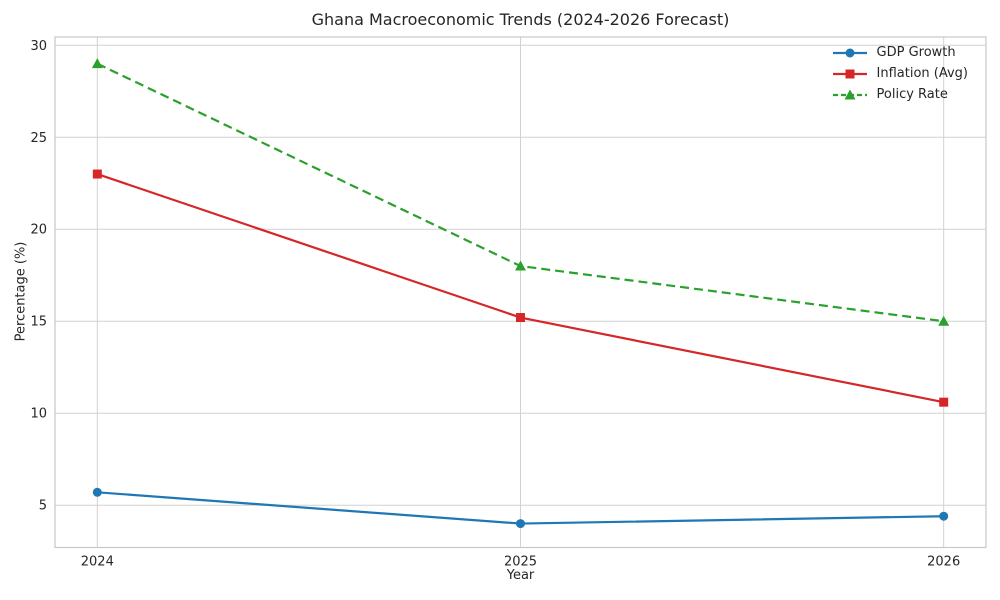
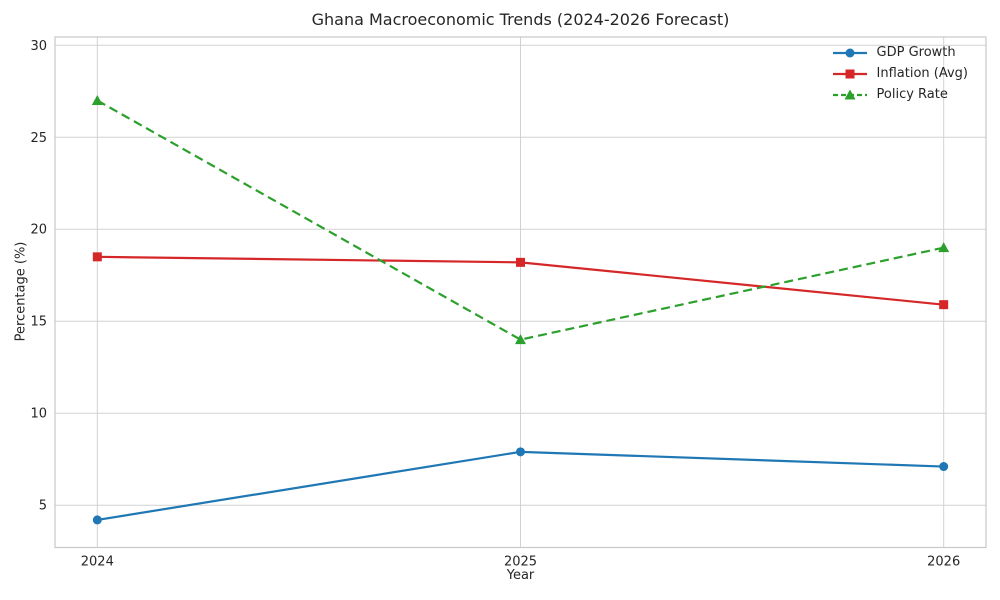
GDP Growth/2024: 5.7 -> 4.2
Inflation (Avg)/2024: 23.0 -> 18.5
Policy Rate/2024: 29 -> 27
GDP Growth/2025: 4.0 -> 7.9
Inflation (Avg)/2025: 15.2 -> 18.2
Policy Rate/2025: 18 -> 14
GDP Growth/2026: 4.4 -> 7.1
Inflation (Avg)/2026: 10.6 -> 15.9
Policy Rate/2026: 15 -> 19
